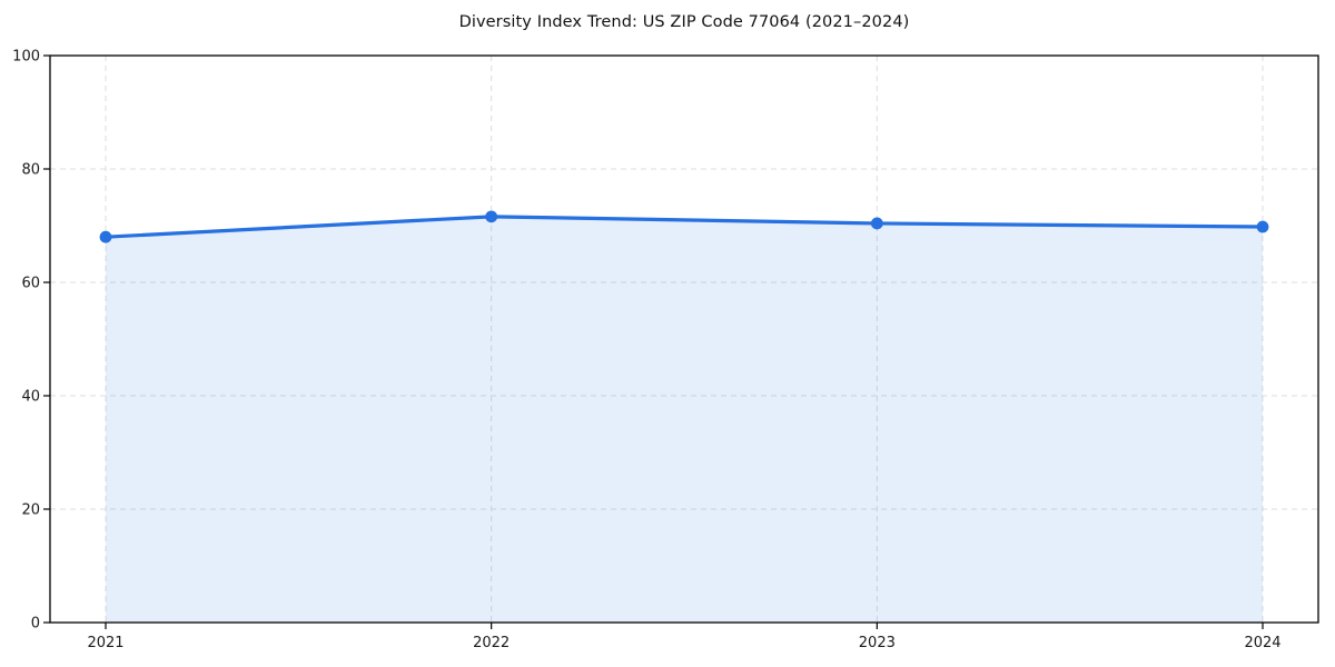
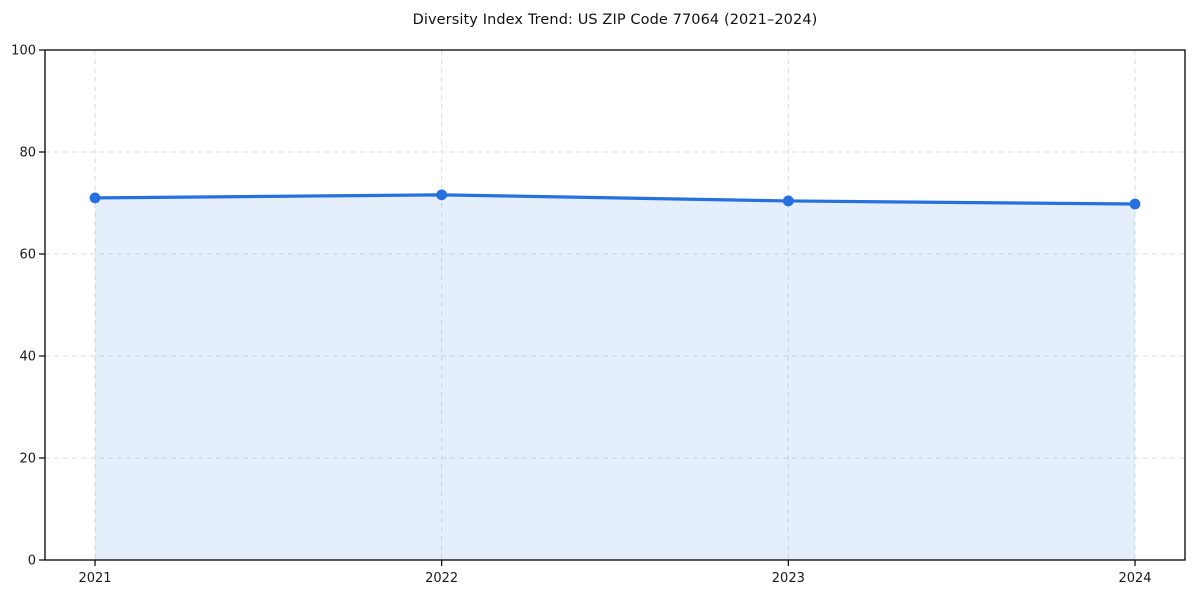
2021: 68 -> 71
